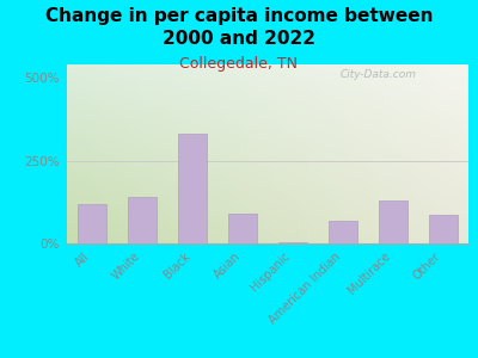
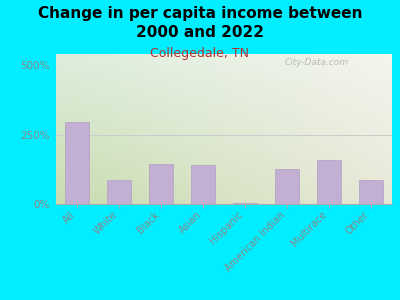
All: 120% -> 295%
White: 140% -> 85%
Black: 330% -> 145%
Asian: 90% -> 140%
American Indian: 70% -> 125%
Multirace: 130% -> 160%
